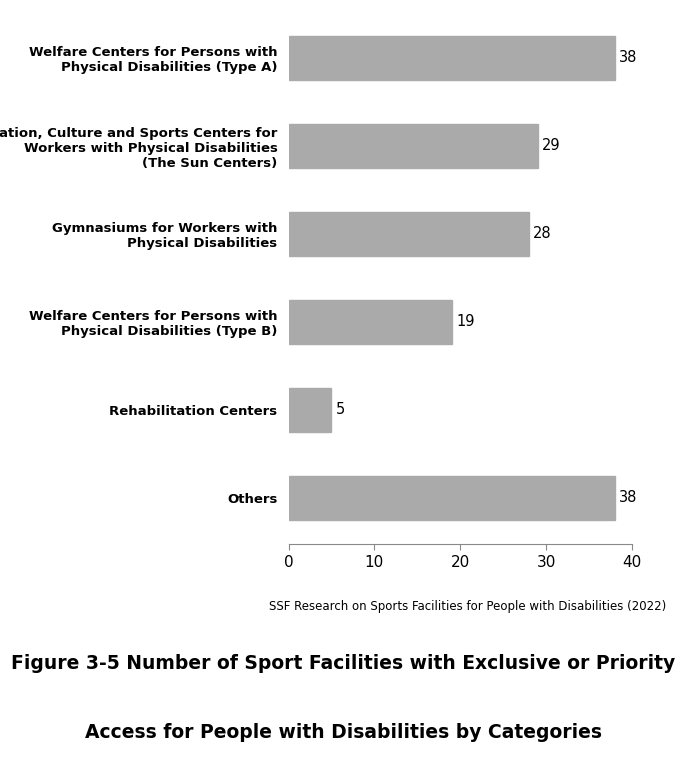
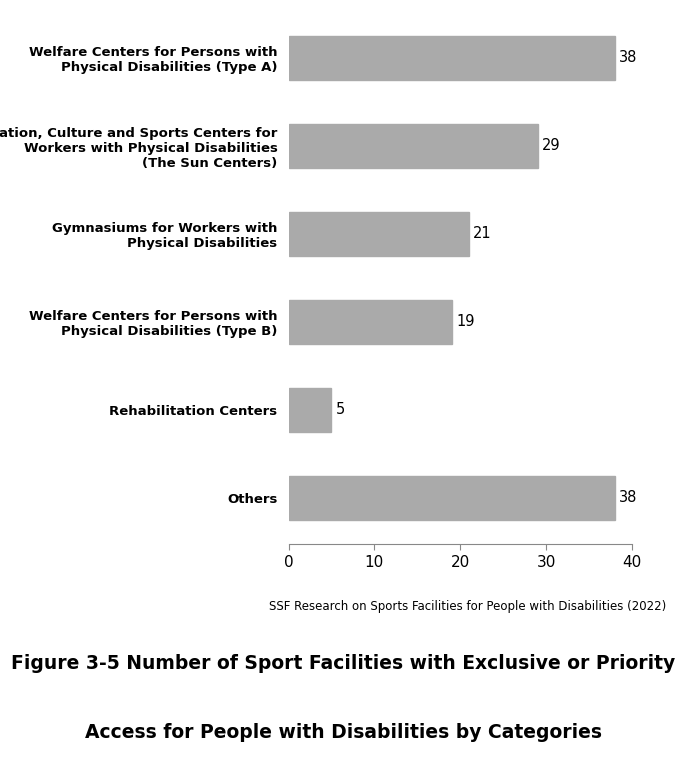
Gymnasiums for Workers with Physical Disabilities: 28 -> 21
